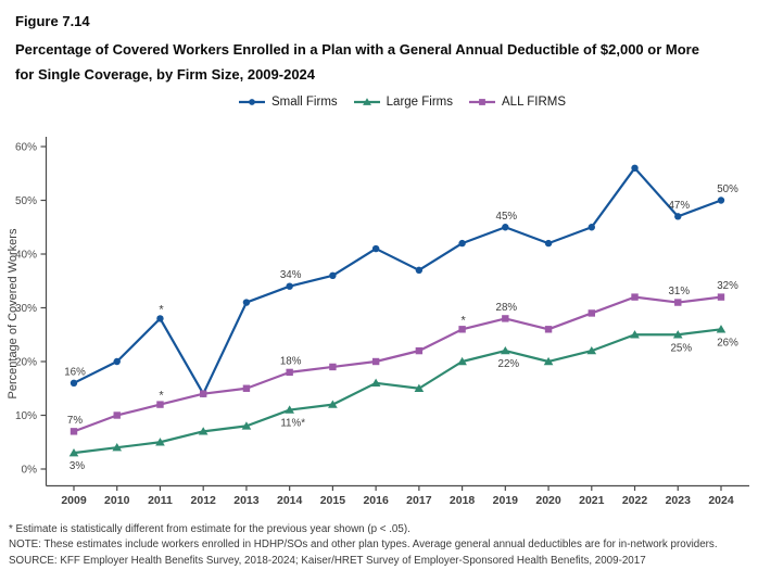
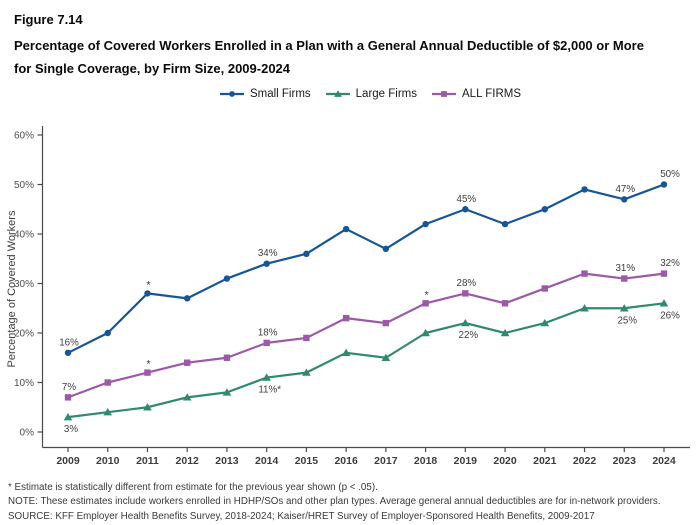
Small Firms/2012: 14% -> 27%
ALL FIRMS/2016: 20% -> 23%
Small Firms/2022: 56% -> 49%
